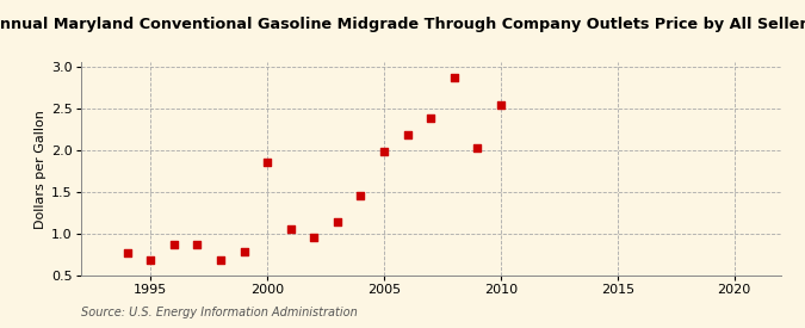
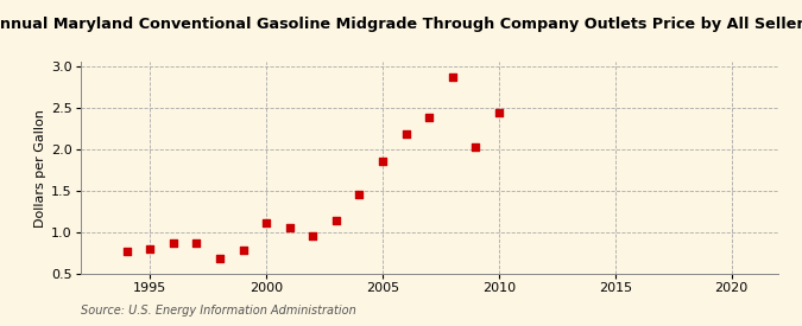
1995: 0.68 -> 0.80
2000: 1.86 -> 1.12
2005: 1.98 -> 1.86
2010: 2.54 -> 2.44
